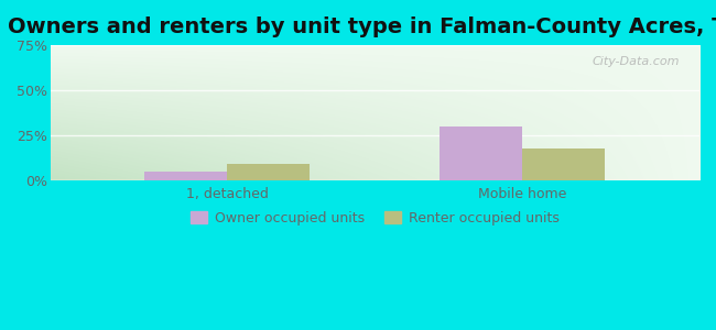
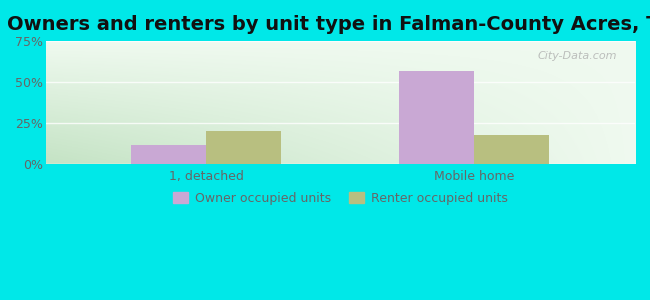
Owner occupied units/1, detached: 5% -> 12%
Renter occupied units/1, detached: 9% -> 20%
Owner occupied units/Mobile home: 30% -> 57%
